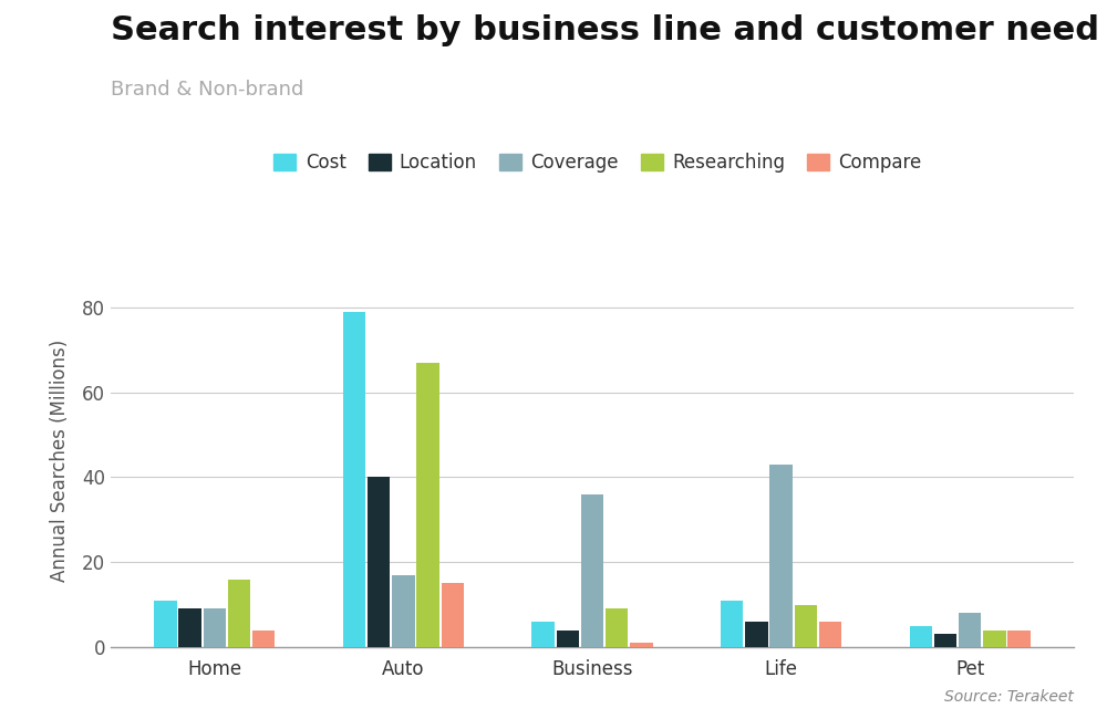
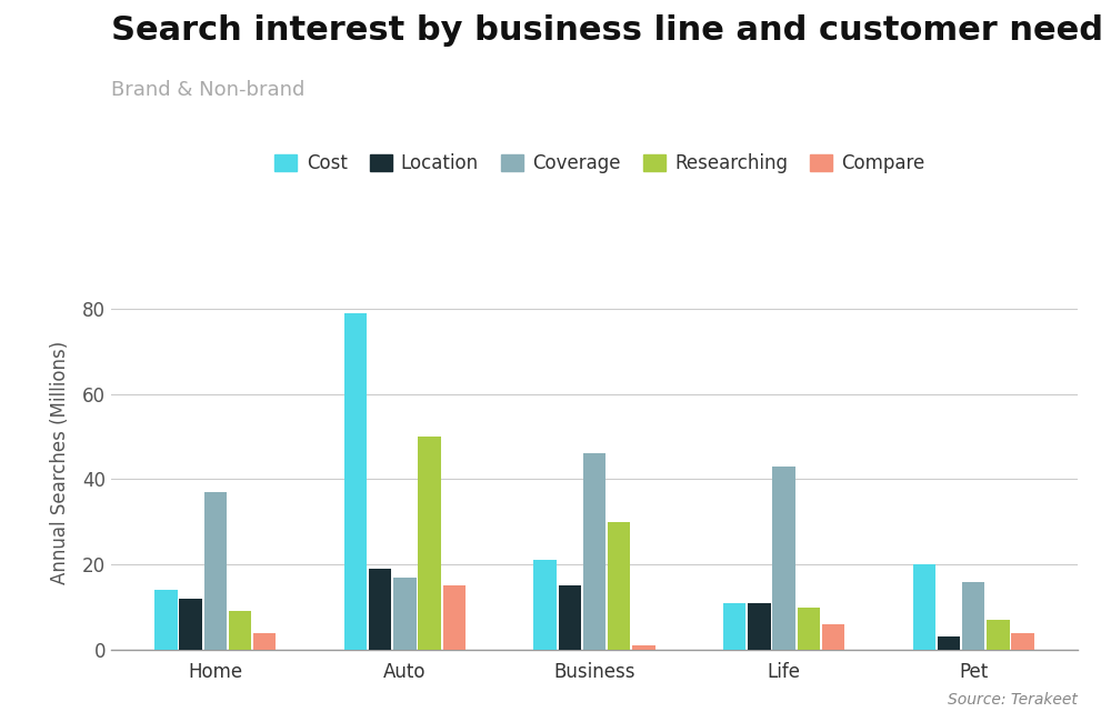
Cost/Home: 11 -> 14
Location/Home: 9 -> 12
Coverage/Home: 9 -> 37
Researching/Home: 16 -> 9
Location/Auto: 40 -> 19
Researching/Auto: 67 -> 50
Cost/Business: 6 -> 21
Location/Business: 4 -> 15
Coverage/Business: 36 -> 46
Researching/Business: 9 -> 30
Location/Life: 6 -> 11
Cost/Pet: 5 -> 20
Coverage/Pet: 8 -> 16
Researching/Pet: 4 -> 7
